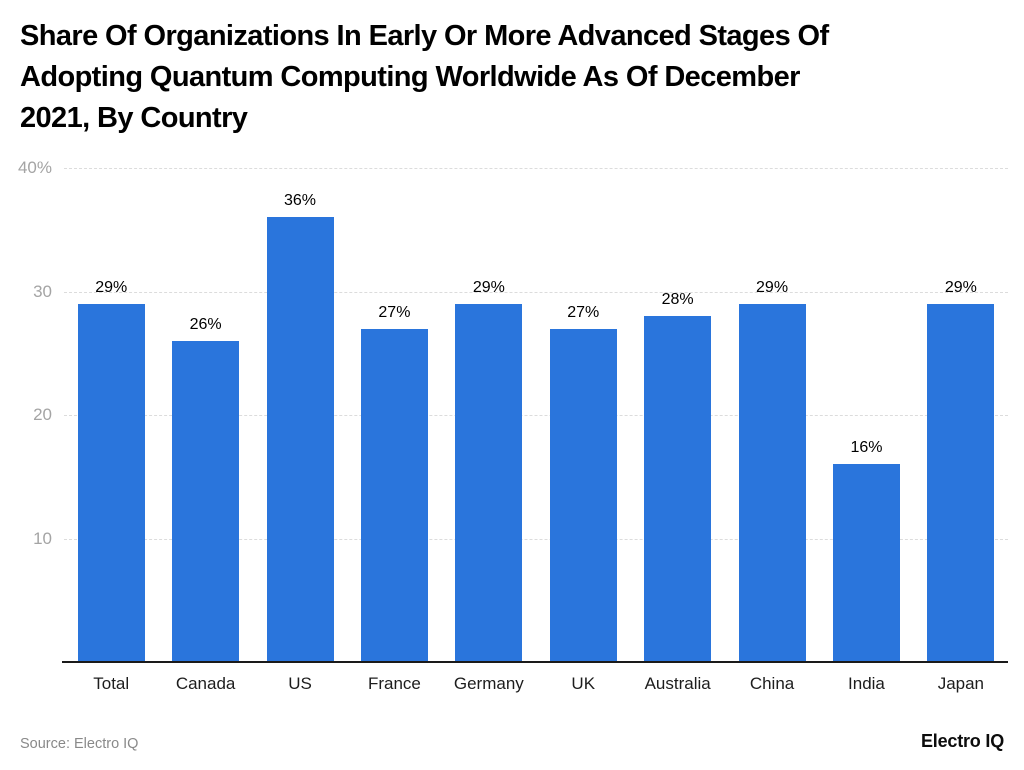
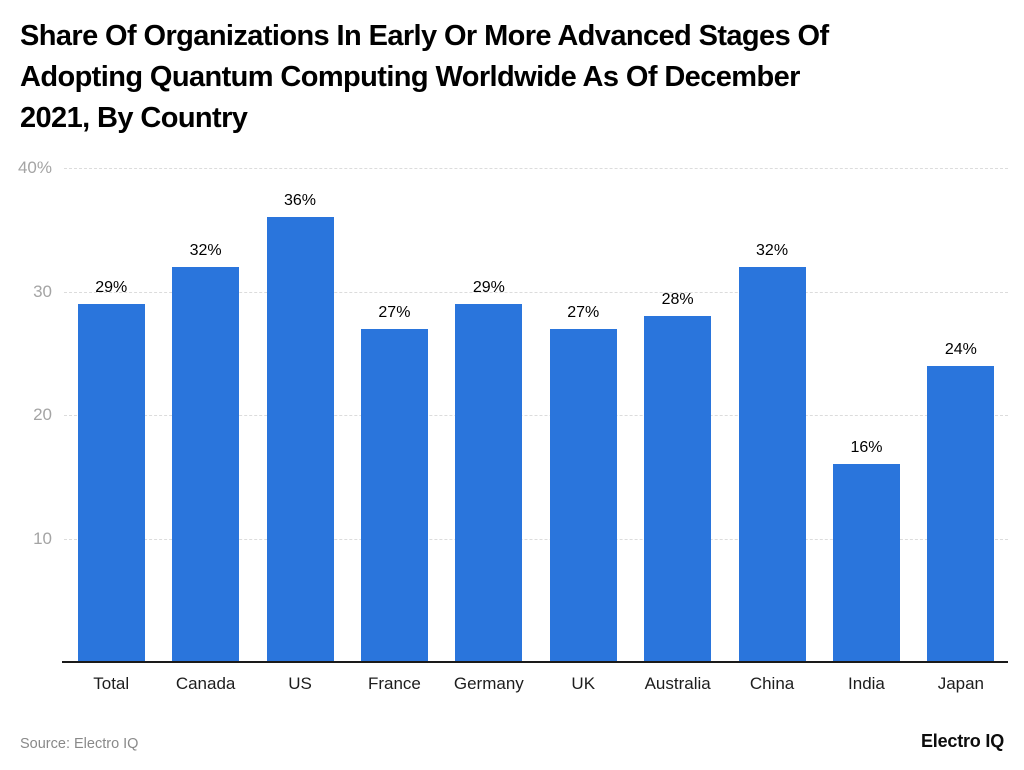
Canada: 26% -> 32%
China: 29% -> 32%
Japan: 29% -> 24%
